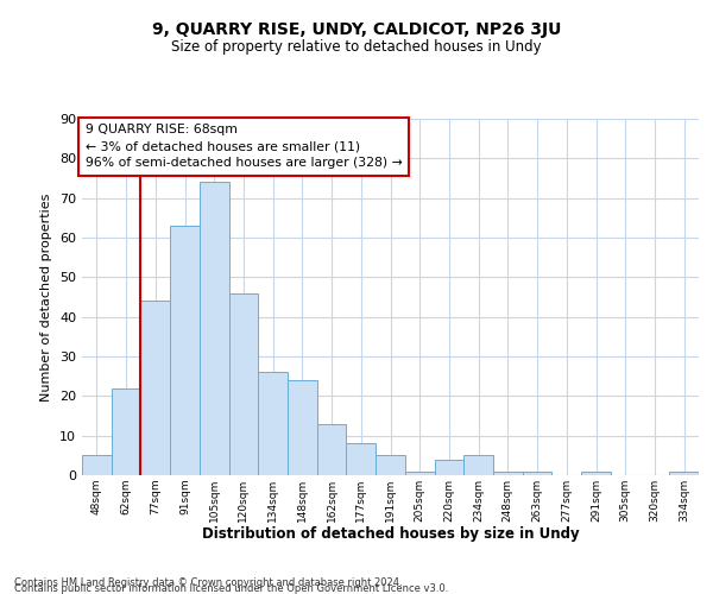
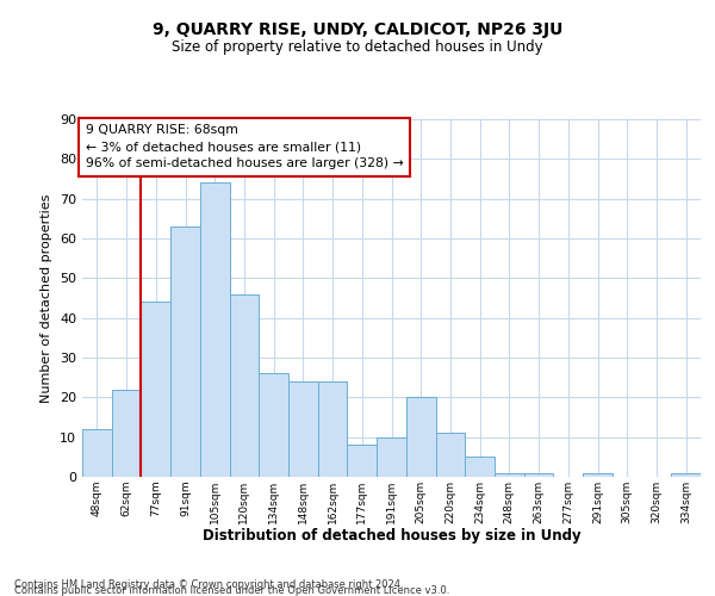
48sqm: 5 -> 12
162sqm: 13 -> 24
191sqm: 5 -> 10
205sqm: 1 -> 20
220sqm: 4 -> 11
